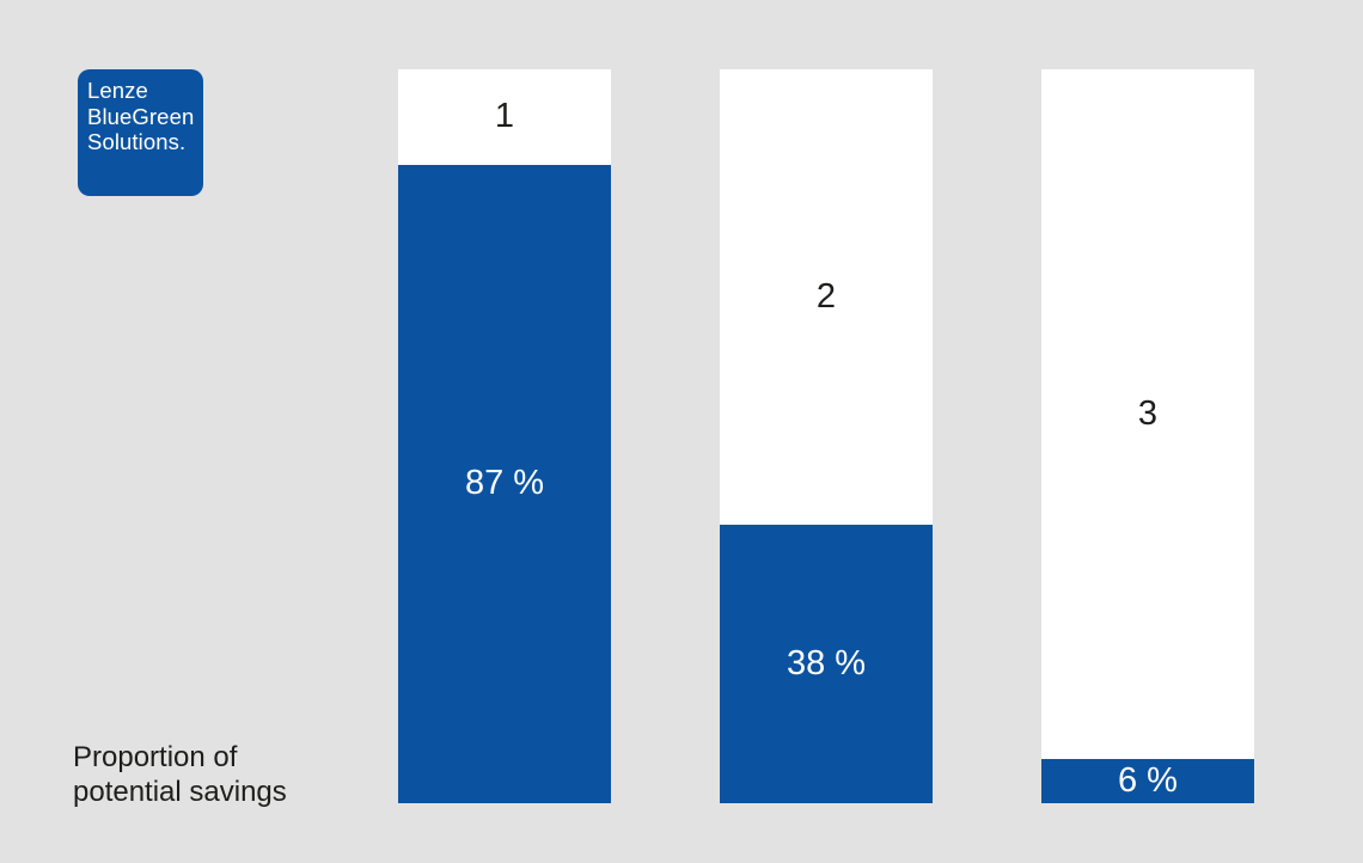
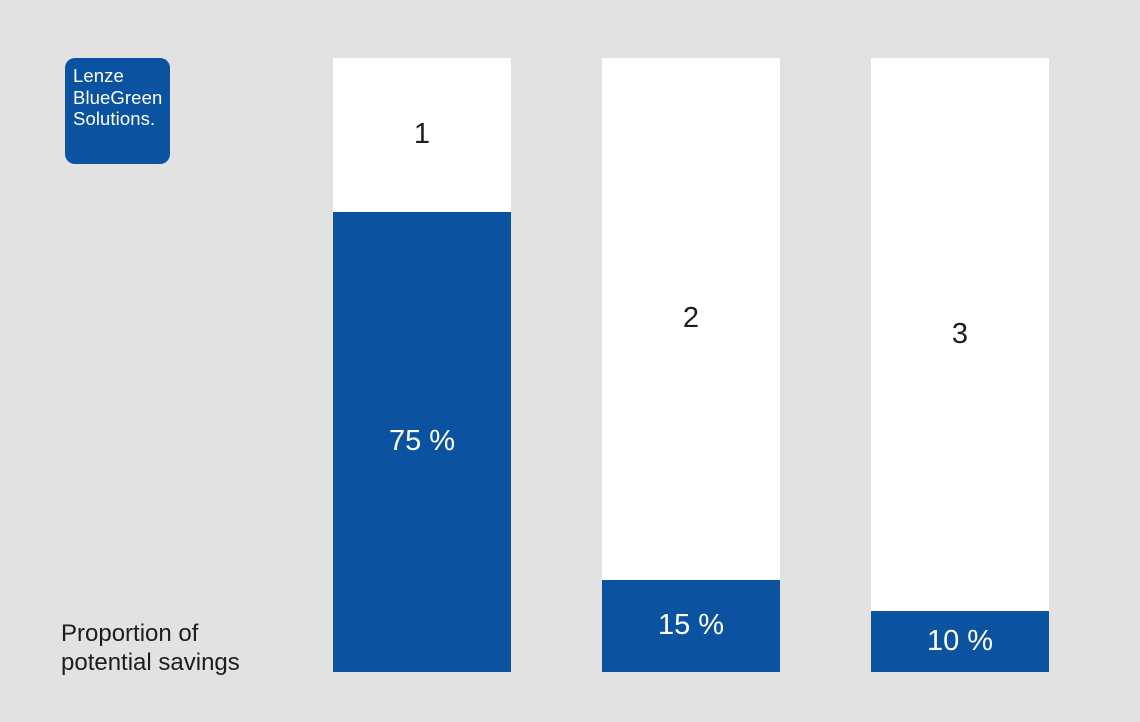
1: 87 -> 75
2: 38 -> 15
3: 6 -> 10
